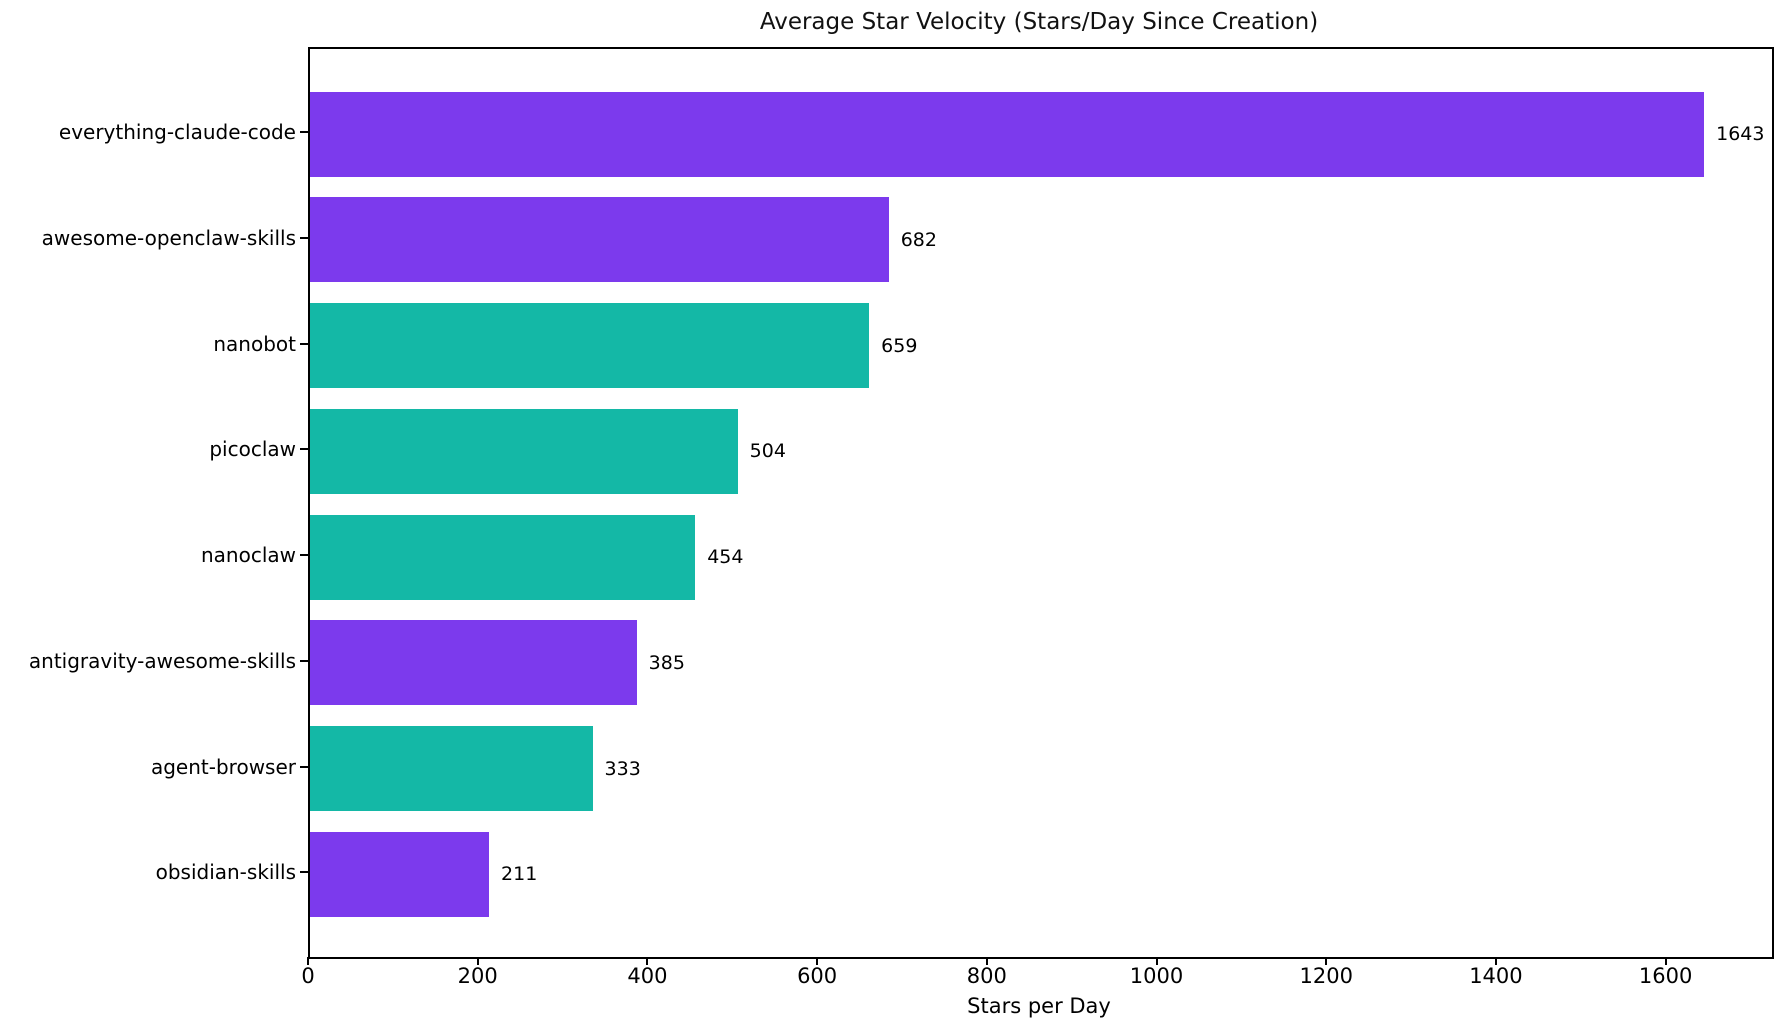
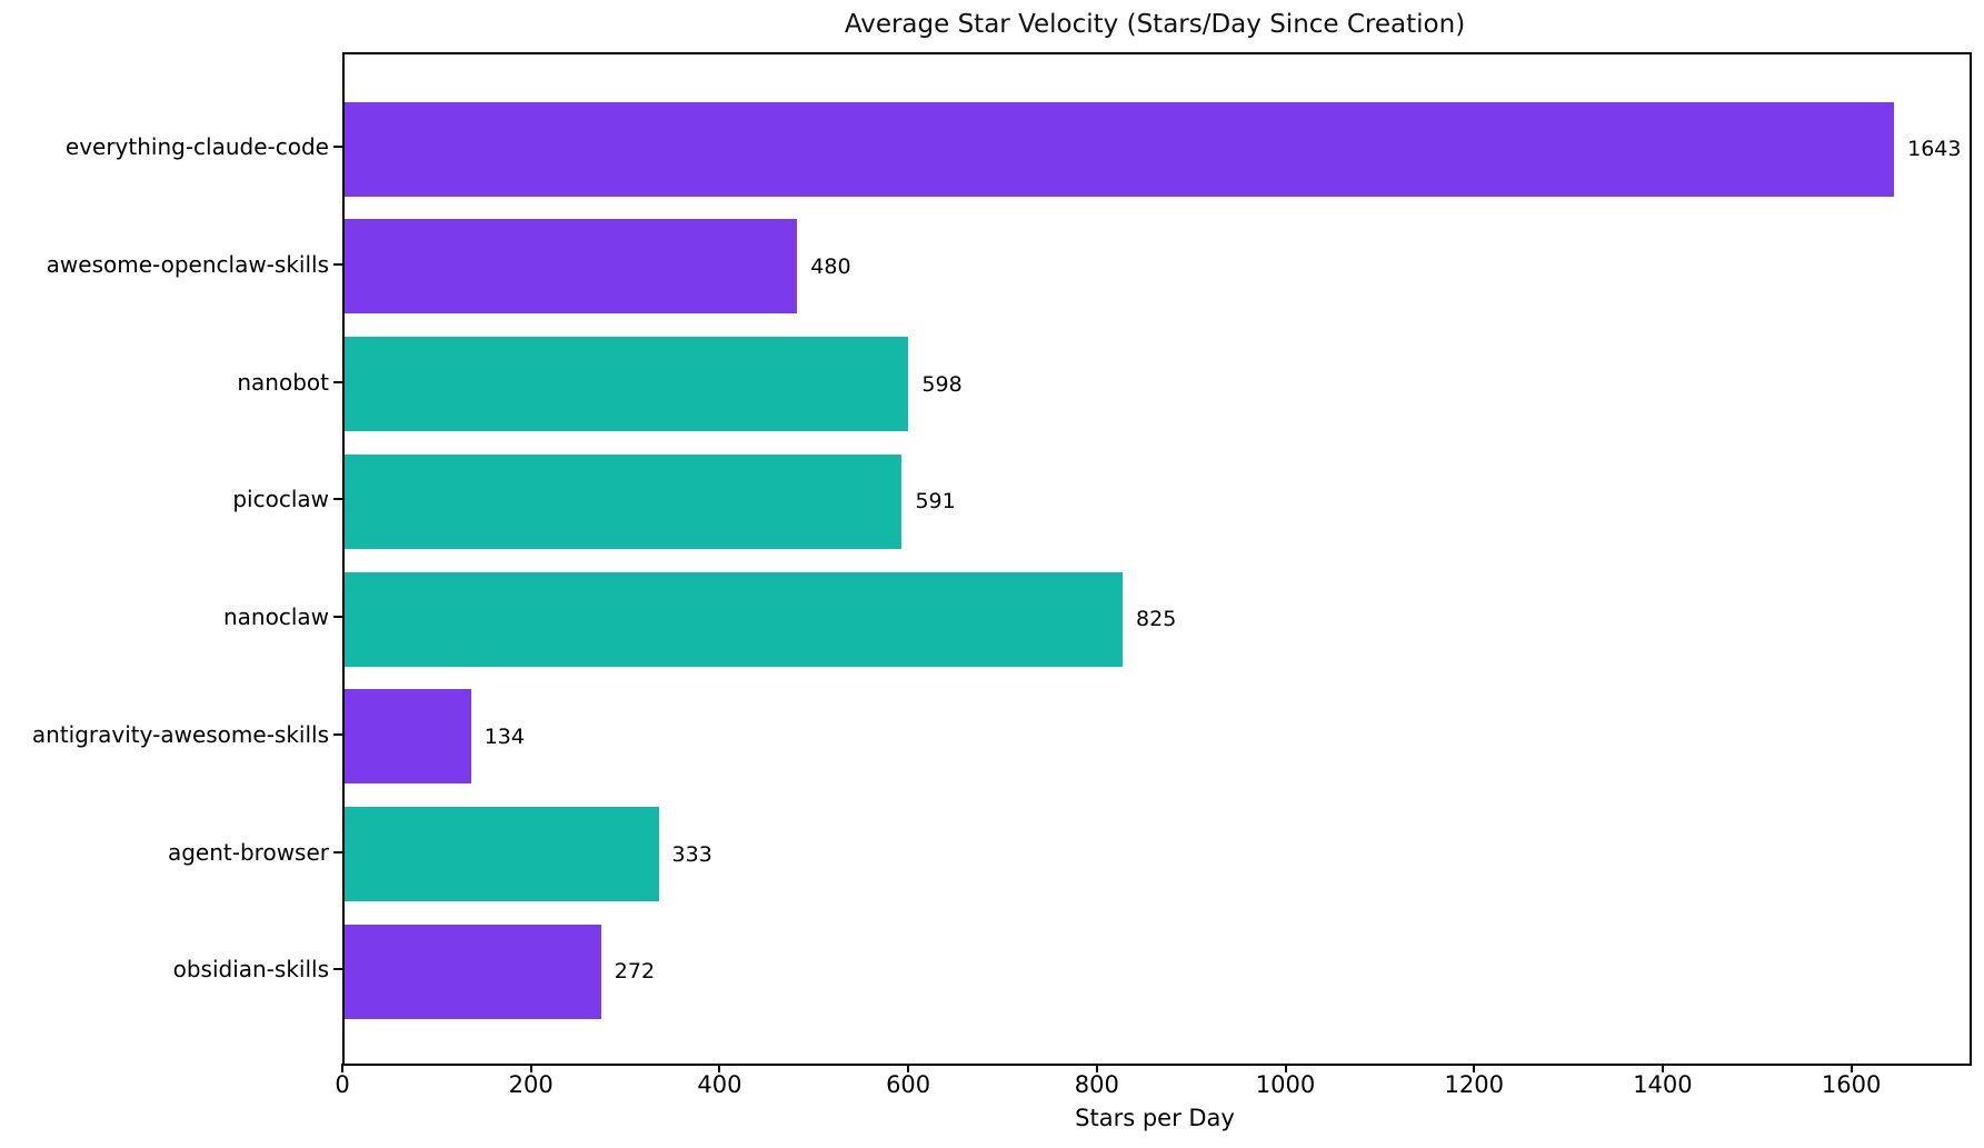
awesome-openclaw-skills: 682 -> 480
nanobot: 659 -> 598
picoclaw: 504 -> 591
nanoclaw: 454 -> 825
antigravity-awesome-skills: 385 -> 134
obsidian-skills: 211 -> 272
